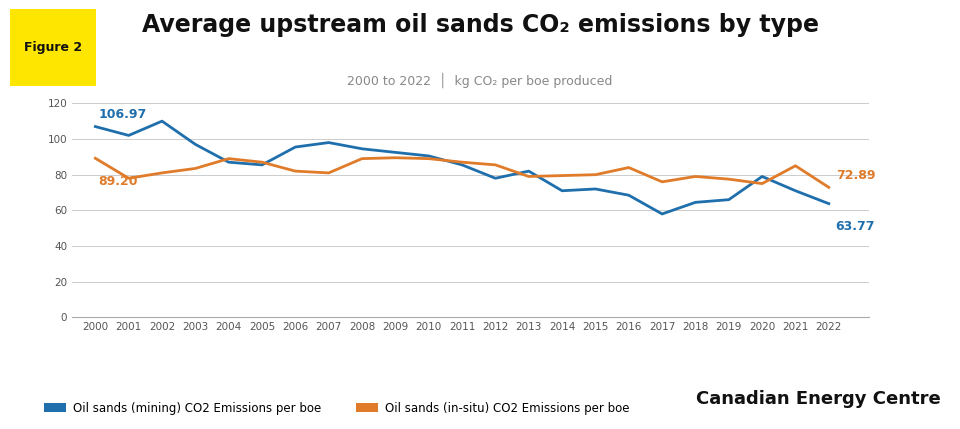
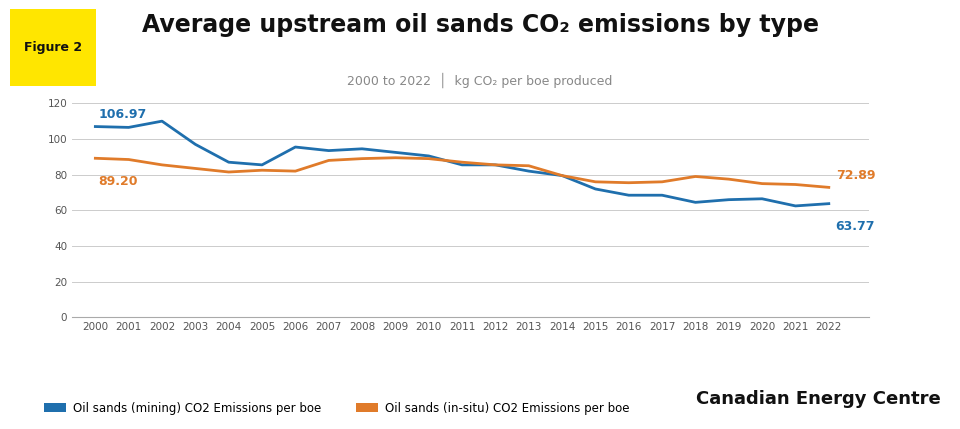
Oil sands (mining) CO2 Emissions per boe/2001: 102 -> 106
Oil sands (in-situ) CO2 Emissions per boe/2001: 78 -> 88
Oil sands (in-situ) CO2 Emissions per boe/2002: 81 -> 86
Oil sands (in-situ) CO2 Emissions per boe/2004: 89 -> 82
Oil sands (in-situ) CO2 Emissions per boe/2005: 87 -> 82
Oil sands (mining) CO2 Emissions per boe/2007: 98 -> 94
Oil sands (in-situ) CO2 Emissions per boe/2007: 81 -> 88
Oil sands (mining) CO2 Emissions per boe/2012: 78 -> 86
Oil sands (in-situ) CO2 Emissions per boe/2013: 79 -> 85
Oil sands (mining) CO2 Emissions per boe/2014: 71 -> 80
Oil sands (in-situ) CO2 Emissions per boe/2015: 80 -> 76
Oil sands (in-situ) CO2 Emissions per boe/2016: 84 -> 76
Oil sands (mining) CO2 Emissions per boe/2017: 58 -> 68
Oil sands (mining) CO2 Emissions per boe/2020: 79 -> 66
Oil sands (mining) CO2 Emissions per boe/2021: 71 -> 62
Oil sands (in-situ) CO2 Emissions per boe/2021: 85 -> 74
